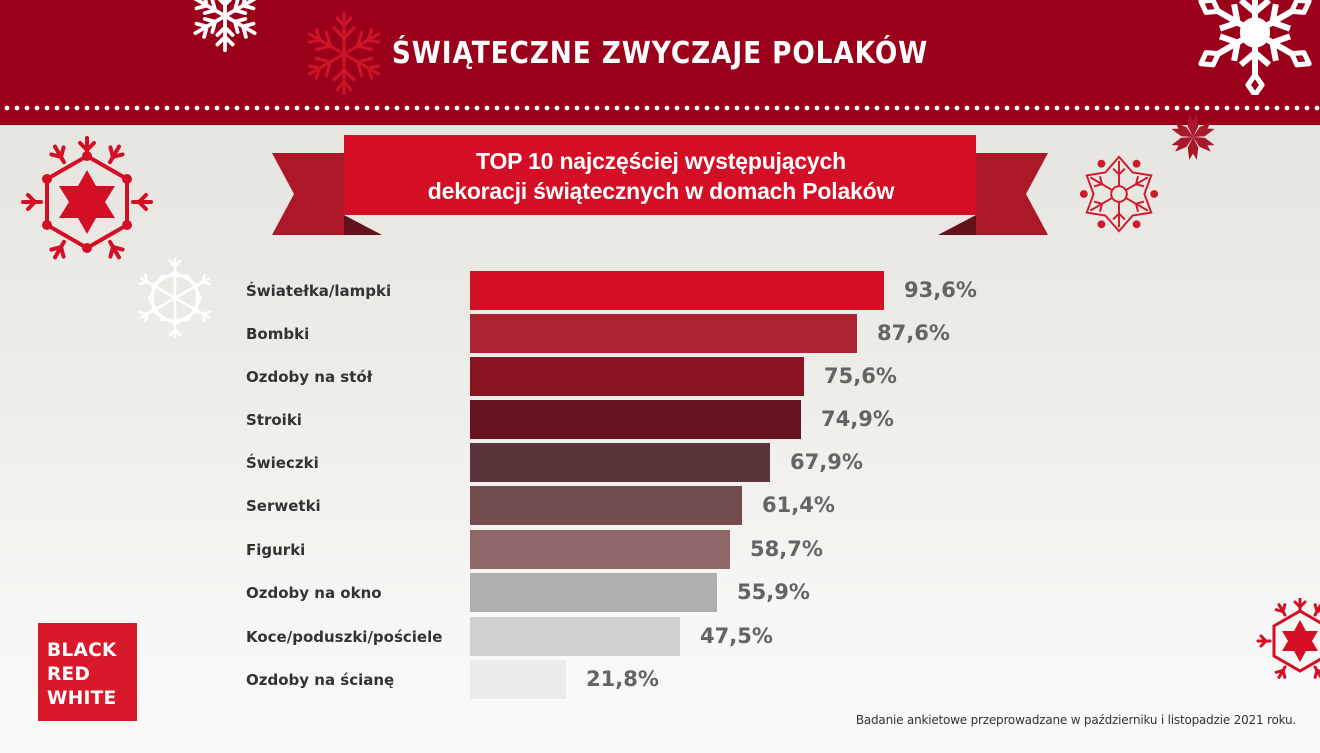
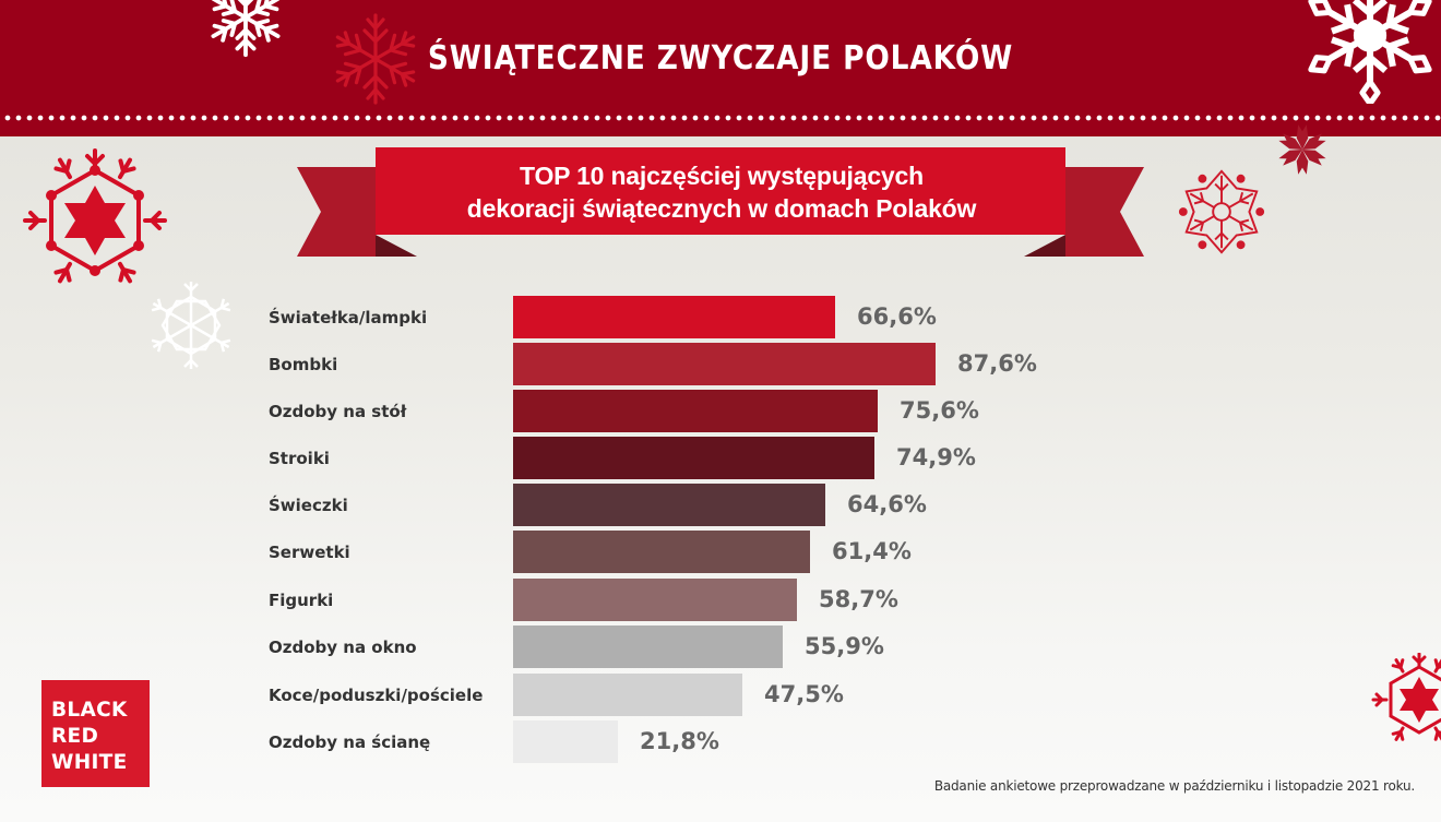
Światełka/lampki: 93,6% -> 66,6%
Świeczki: 67,9% -> 64,6%
